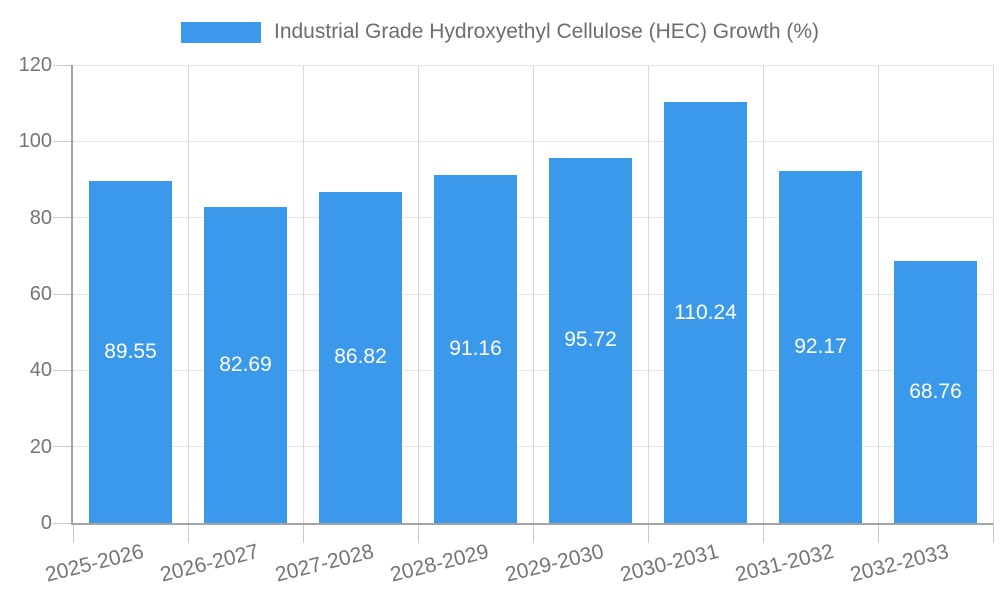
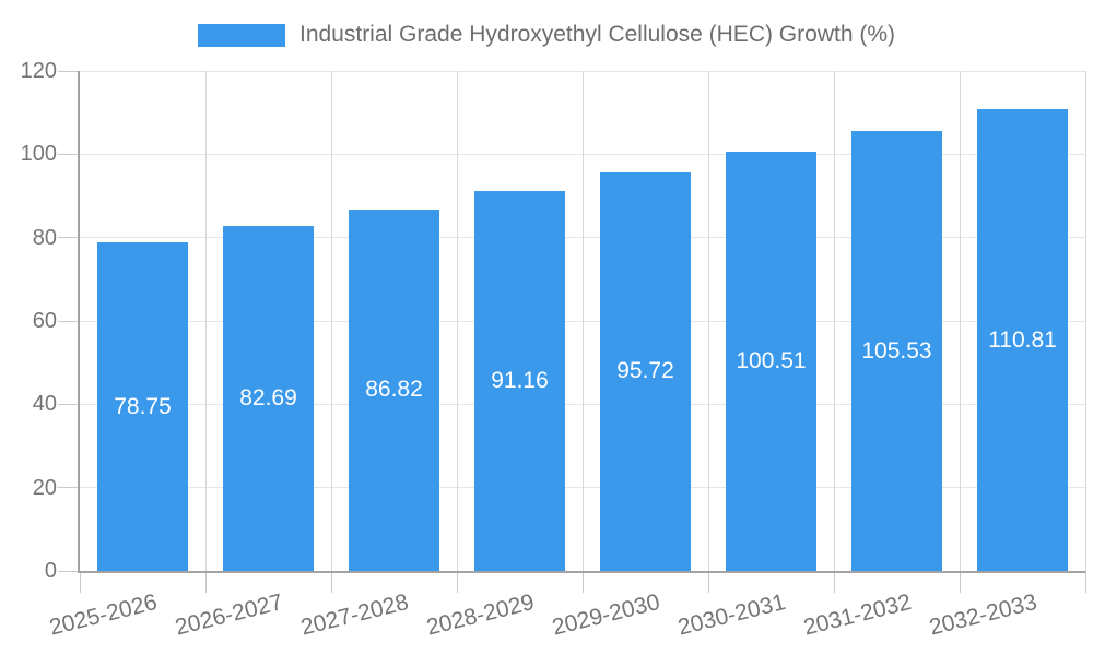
2025-2026: 89.55 -> 78.75
2030-2031: 110.24 -> 100.51
2031-2032: 92.17 -> 105.53
2032-2033: 68.76 -> 110.81
